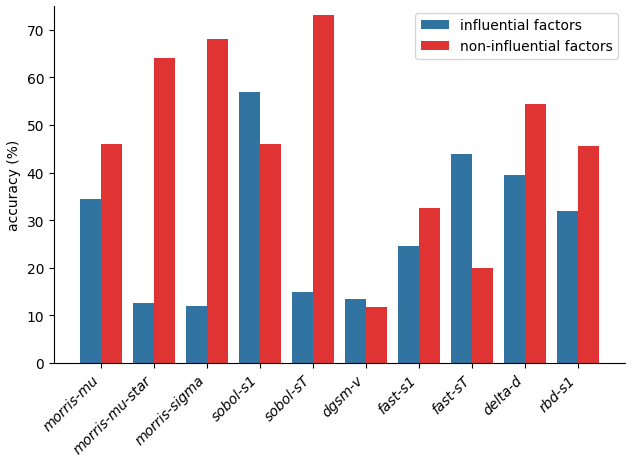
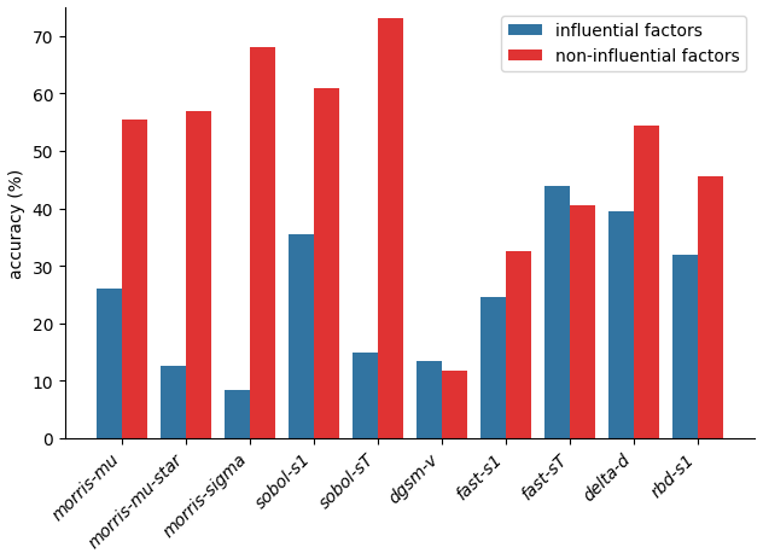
influential factors/morris-mu: 34.5 -> 26.0
non-influential factors/morris-mu: 46.0 -> 55.5
non-influential factors/morris-mu-star: 64.0 -> 57.0
influential factors/morris-sigma: 12.0 -> 8.5
influential factors/sobol-s1: 57.0 -> 35.5
non-influential factors/sobol-s1: 46.0 -> 61.0
non-influential factors/fast-sT: 20.0 -> 40.5
